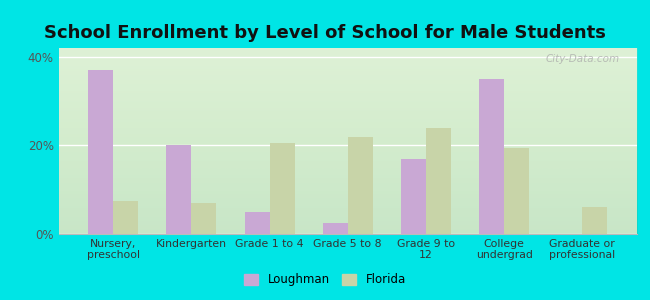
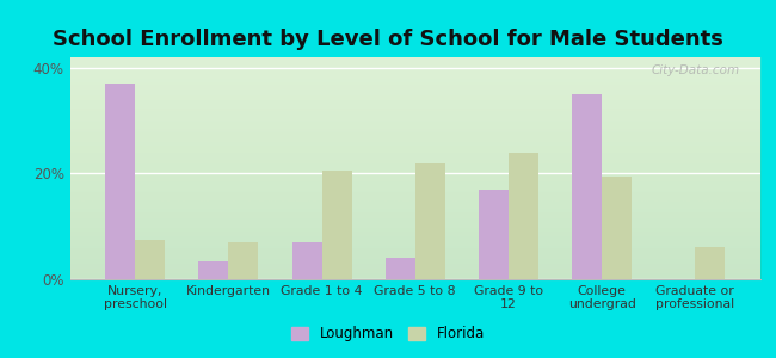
Loughman/Kindergarten: 20.0% -> 3.5%
Loughman/Grade 1 to 4: 5.0% -> 7.0%
Loughman/Grade 5 to 8: 2.5% -> 4.0%
